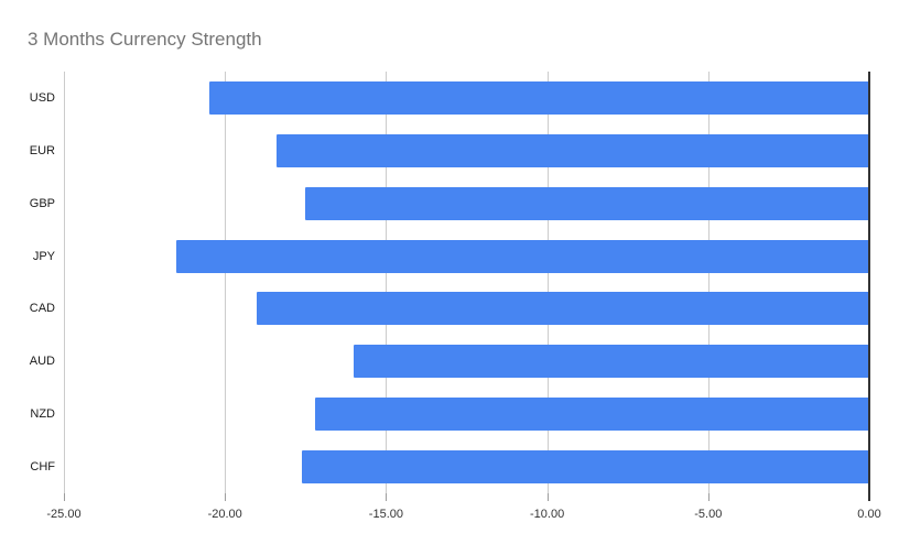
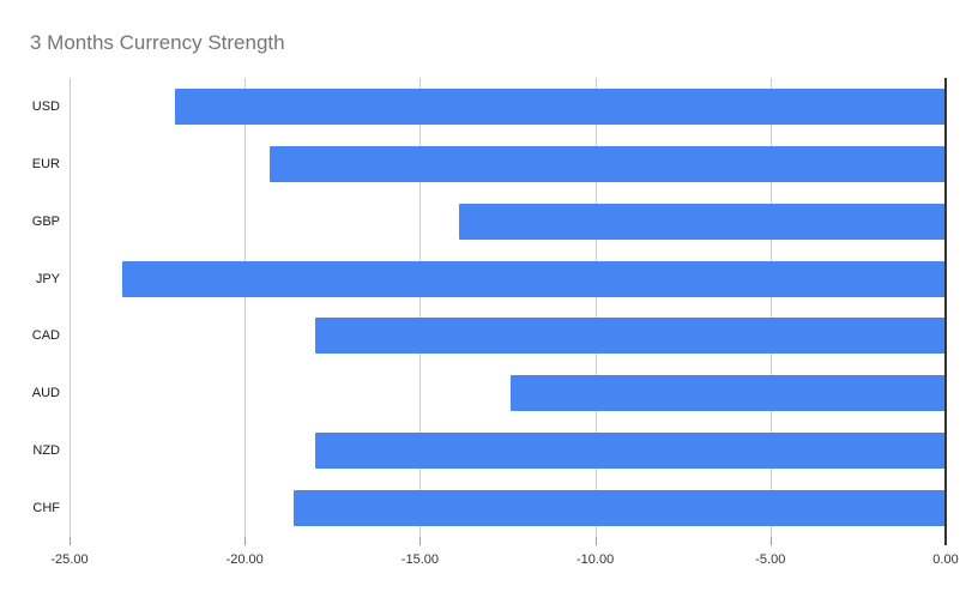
USD: -20.5 -> -22.0
EUR: -18.4 -> -19.3
GBP: -17.5 -> -13.9
JPY: -21.5 -> -23.5
CAD: -19.0 -> -18.0
AUD: -16.0 -> -12.4
NZD: -17.2 -> -18.0
CHF: -17.6 -> -18.6
